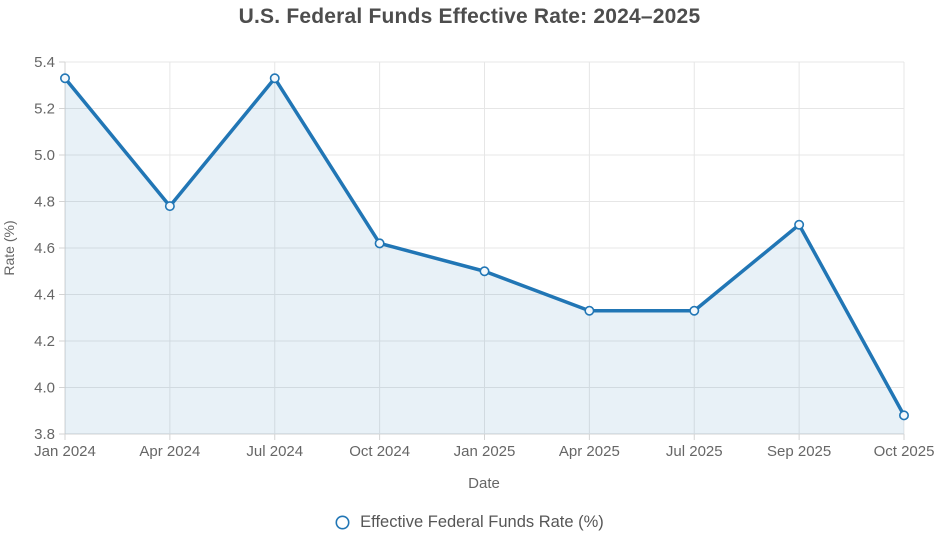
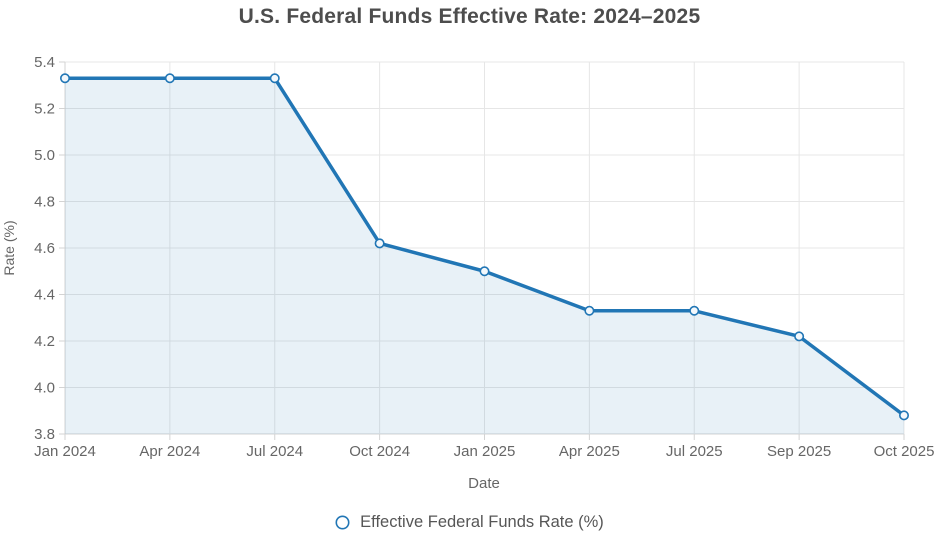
Apr 2024: 4.78 -> 5.33
Sep 2025: 4.70 -> 4.22
